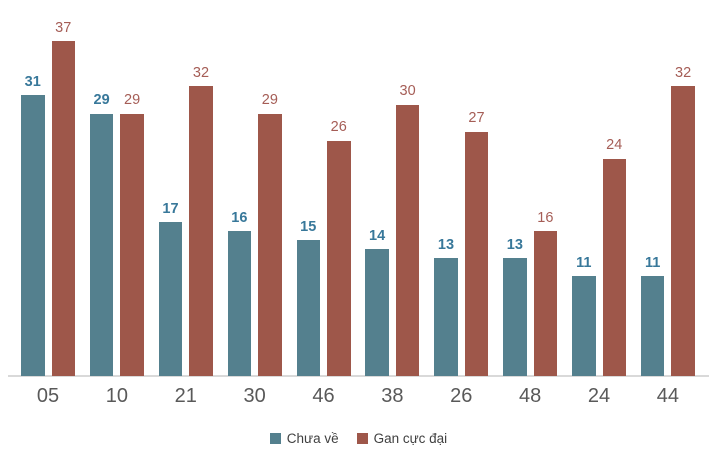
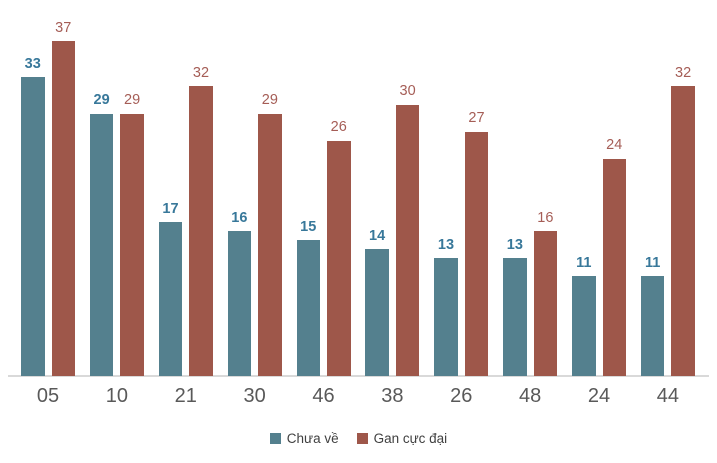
Chưa về/05: 31 -> 33
